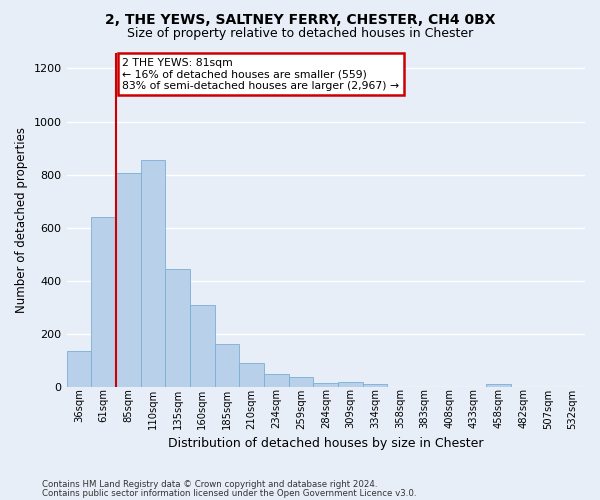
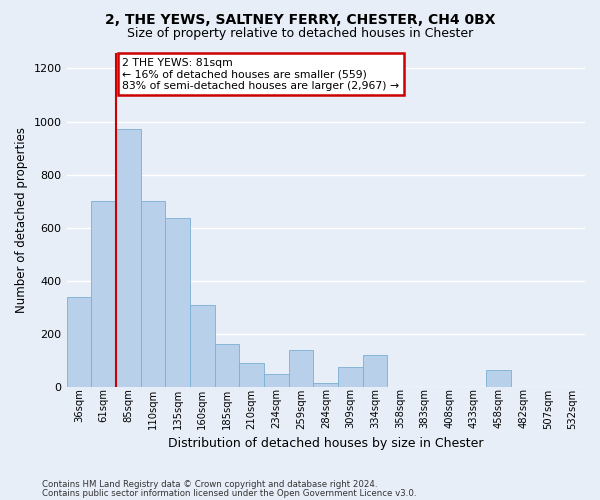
36sqm: 135 -> 340
61sqm: 640 -> 700
85sqm: 805 -> 970
110sqm: 855 -> 700
135sqm: 445 -> 635
259sqm: 38 -> 140
309sqm: 18 -> 75
334sqm: 12 -> 120
458sqm: 12 -> 65
